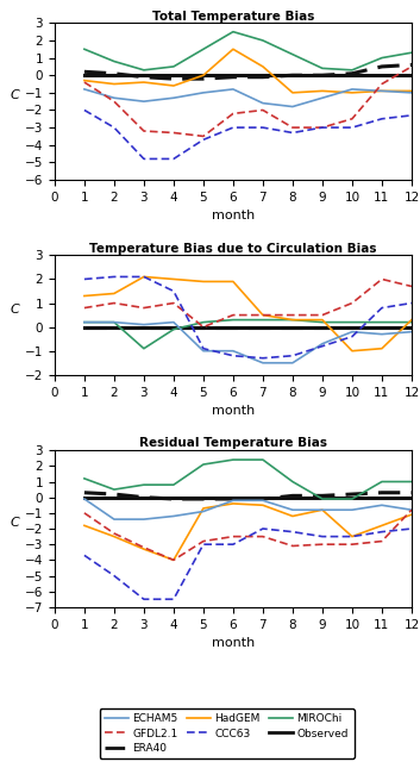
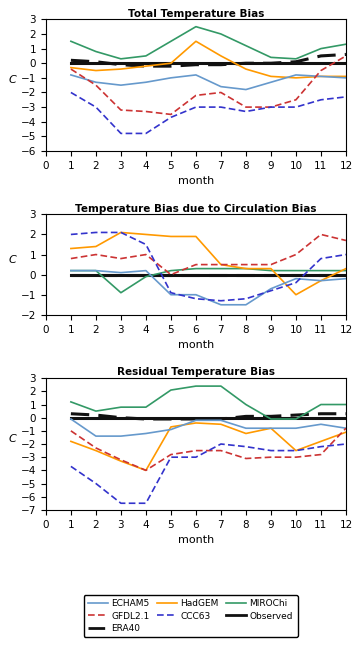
Total Temperature Bias/HadGEM/4: -0.6 -> -0.2
Total Temperature Bias/HadGEM/8: -1.0 -> -0.4
Temperature Bias due to Circulation Bias/HadGEM/11: -0.9 -> -0.3
